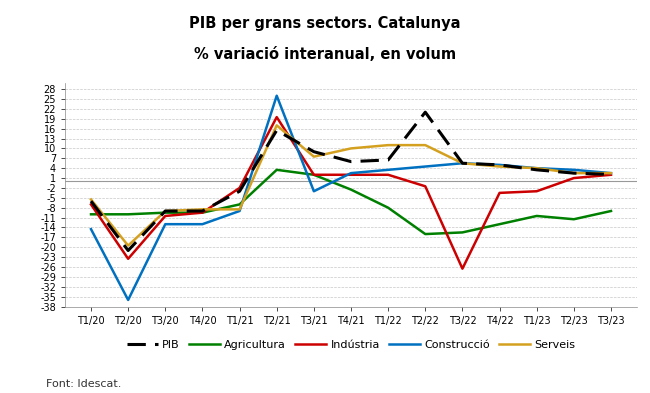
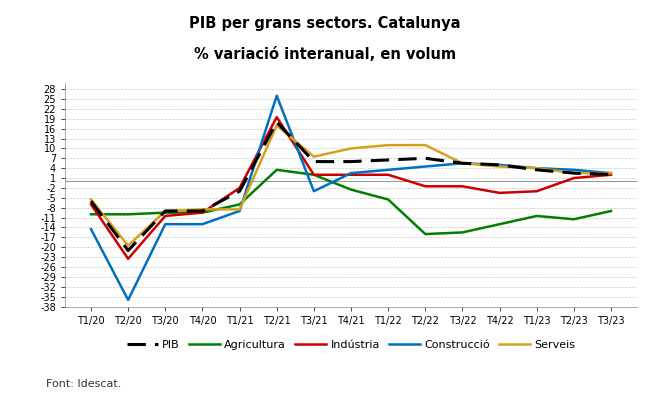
PIB/T2/21: 15.5 -> 18.0
PIB/T3/21: 9.0 -> 6.0
Agricultura/T1/22: -8.0 -> -5.5
PIB/T2/22: 21.0 -> 7.0
Indústria/T3/22: -26.5 -> -1.5
